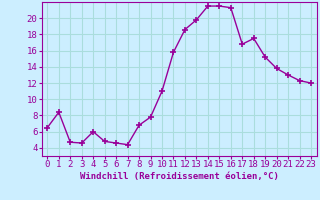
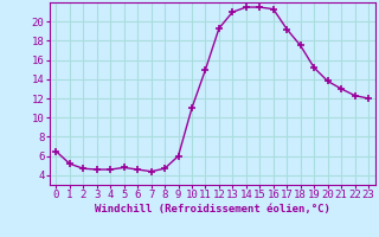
1: 8.4 -> 5.2
4: 6.0 -> 4.6
8: 6.8 -> 4.7
9: 7.8 -> 6.0
11: 15.8 -> 15.0
12: 18.6 -> 19.3
13: 19.8 -> 21.0
17: 16.8 -> 19.2
